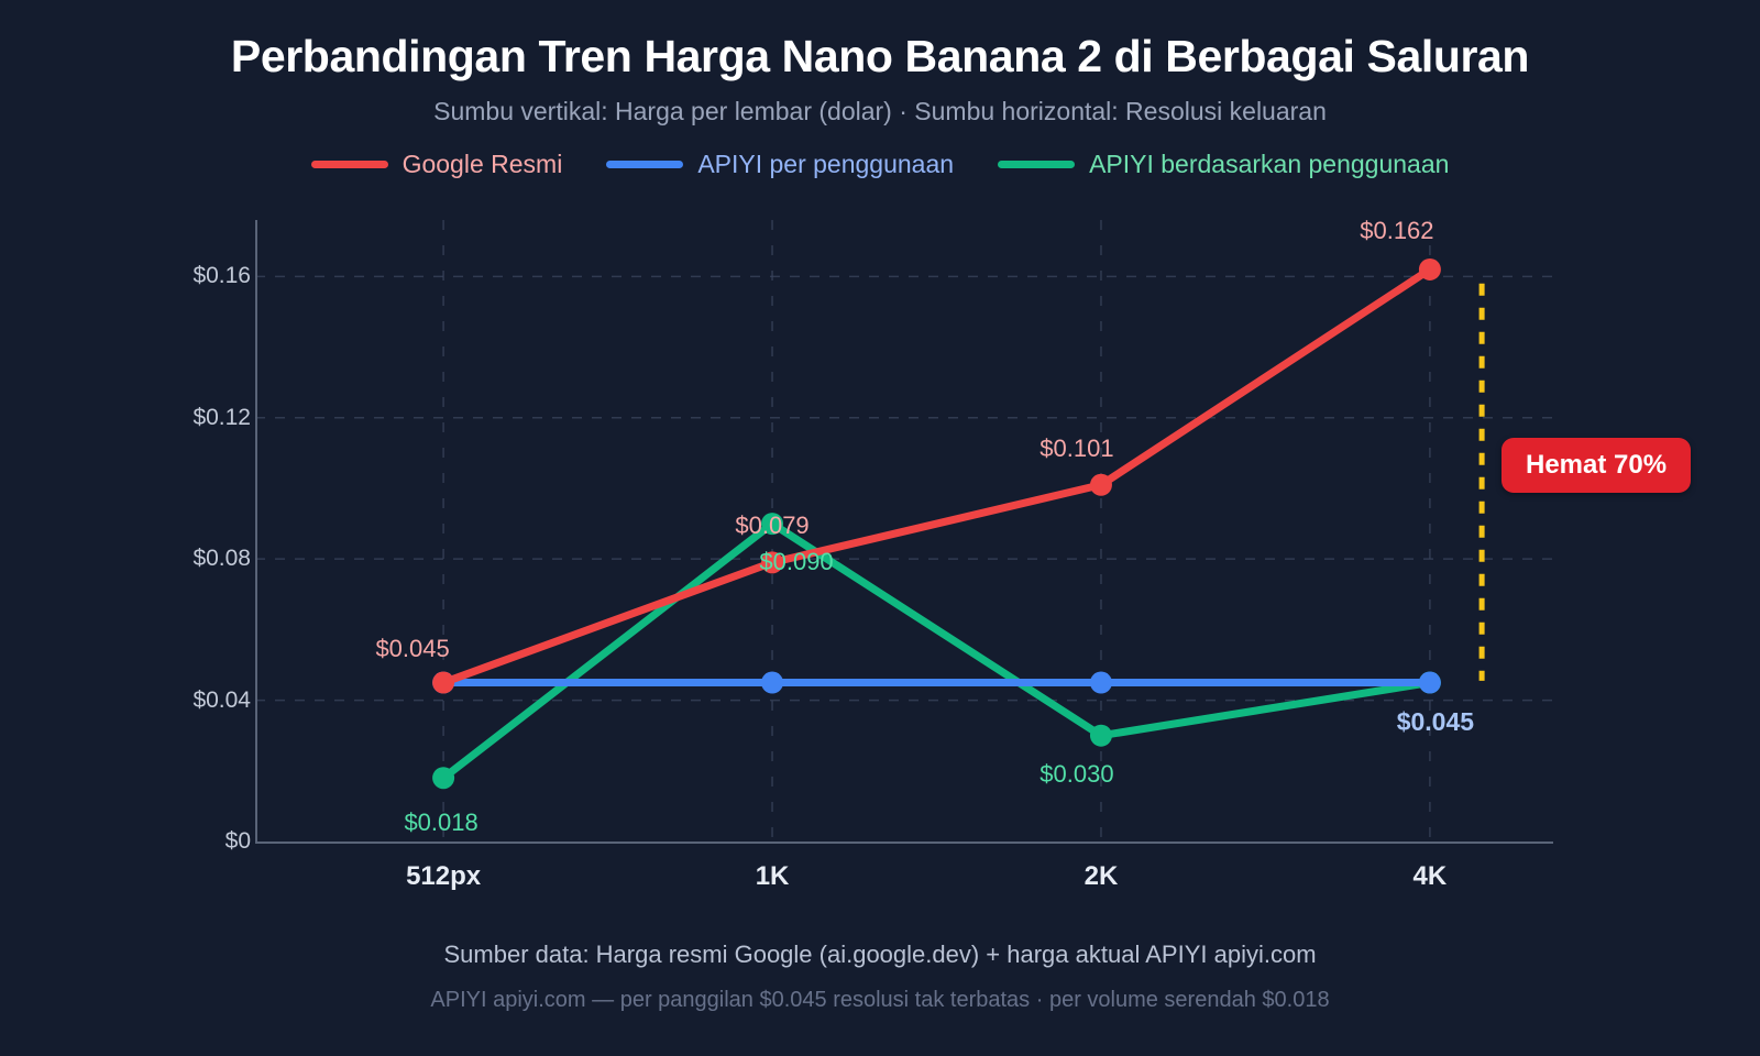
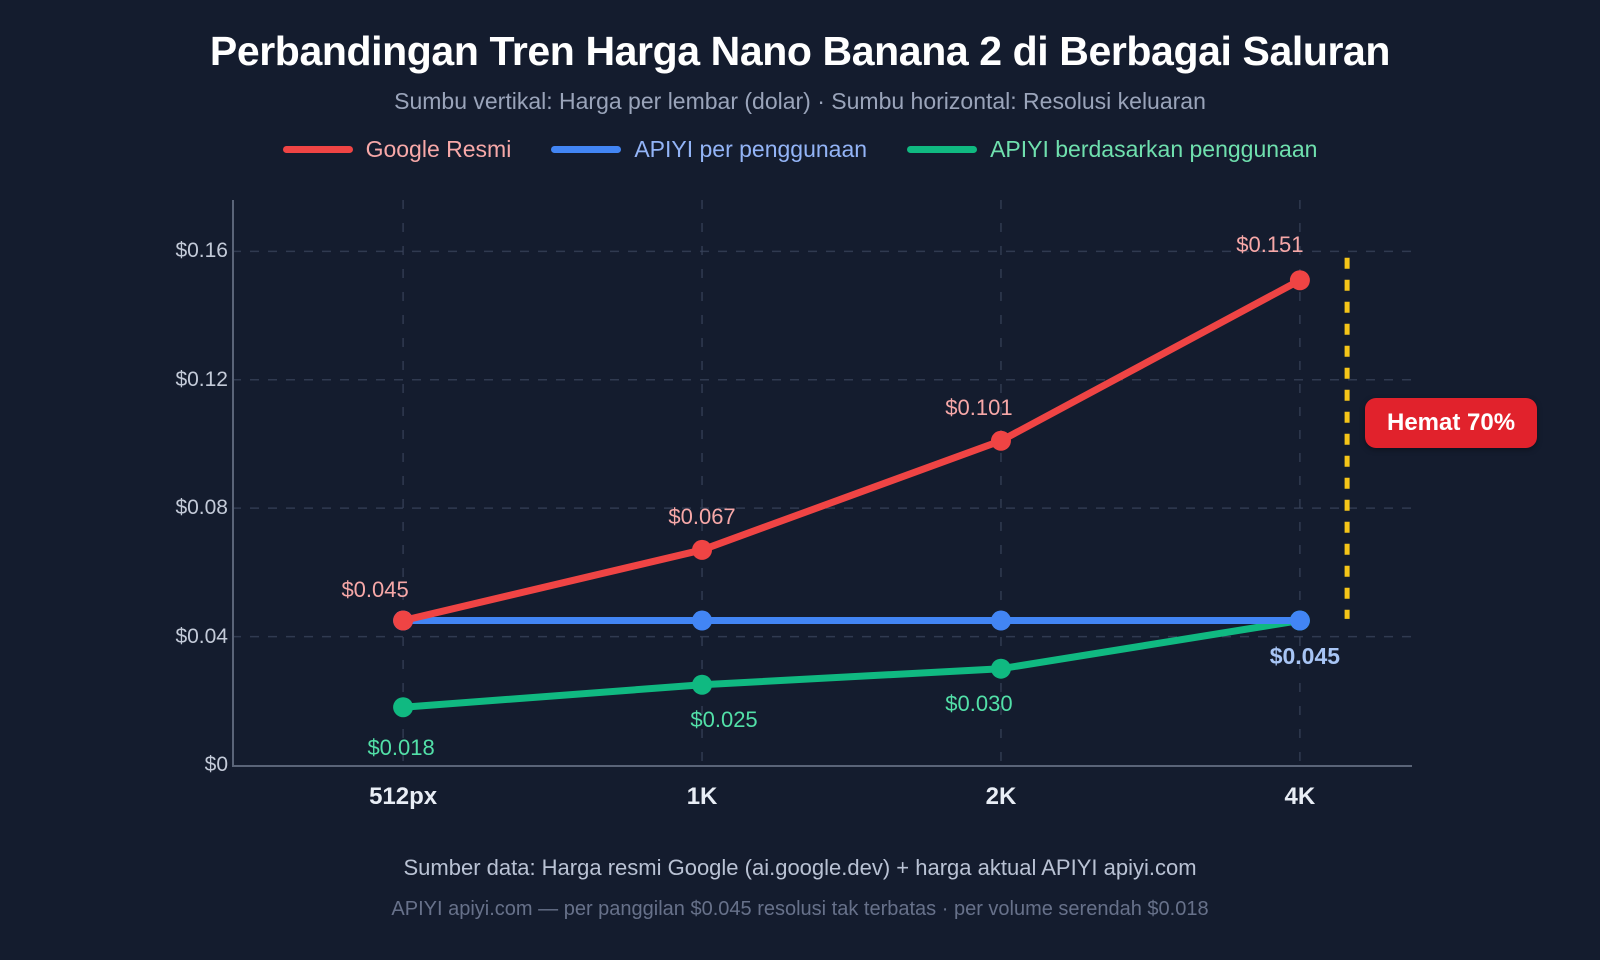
Google Resmi/1K: $0.079 -> $0.067
APIYI berdasarkan penggunaan/1K: $0.090 -> $0.025
Google Resmi/4K: $0.162 -> $0.151
